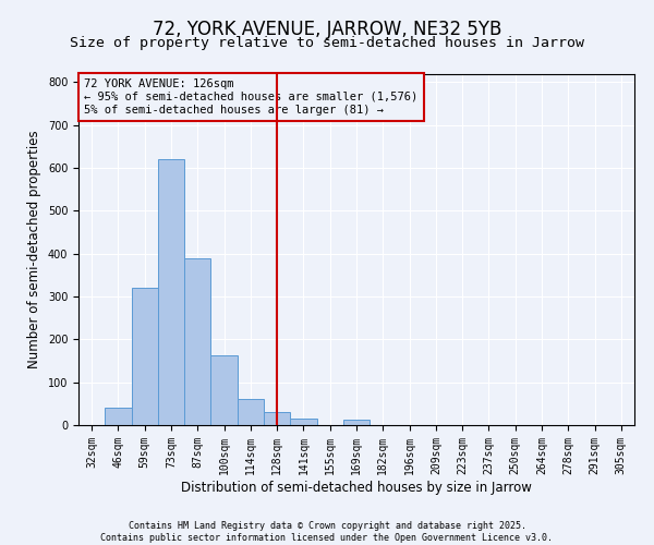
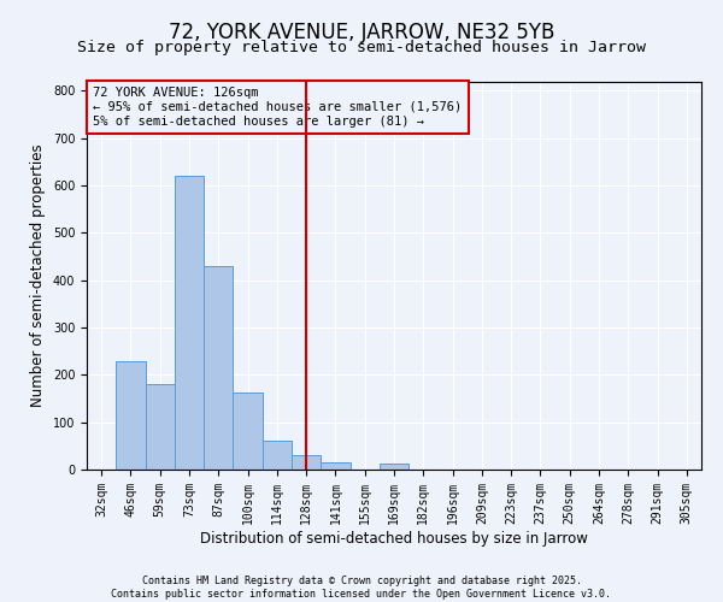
46sqm: 40 -> 230
59sqm: 320 -> 180
87sqm: 390 -> 430
